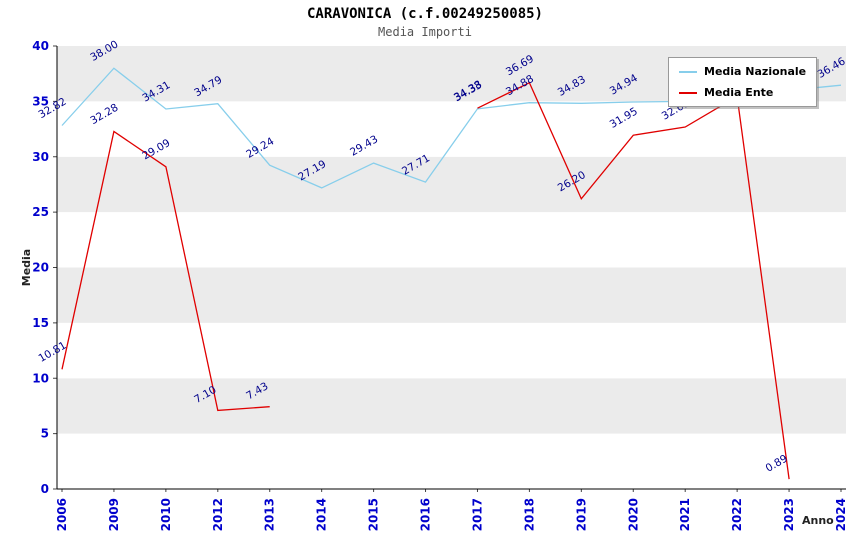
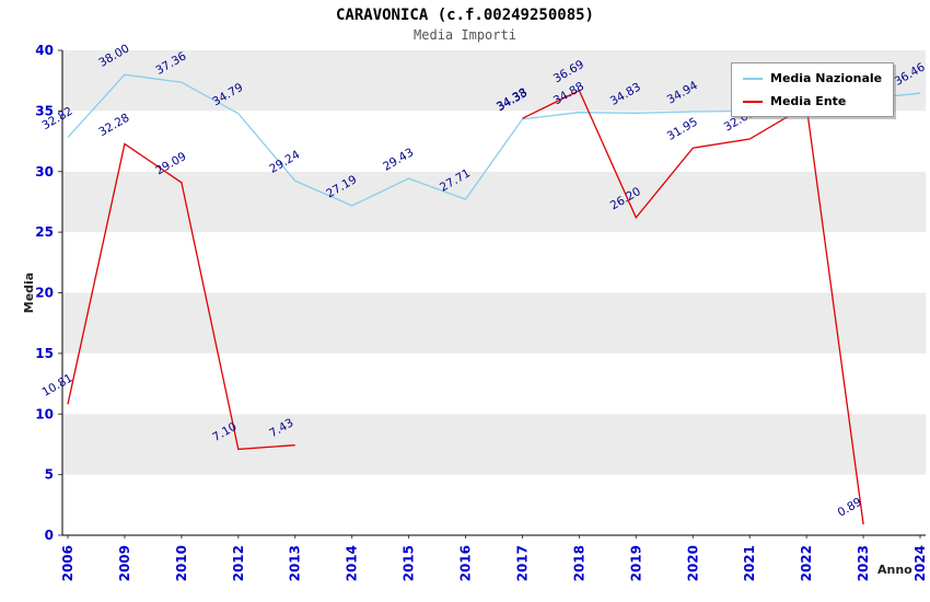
Media Nazionale/2010: 34.31 -> 37.36
